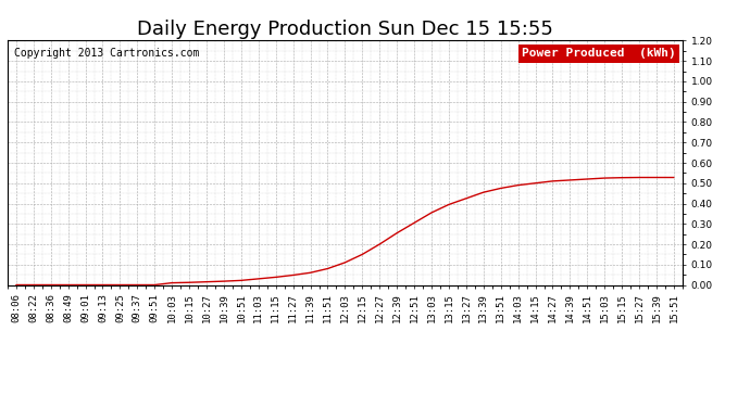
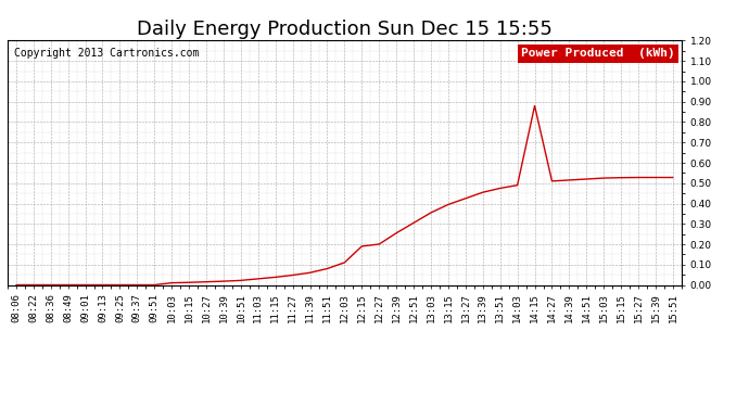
12:15: 0.15 -> 0.19
14:15: 0.50 -> 0.88
